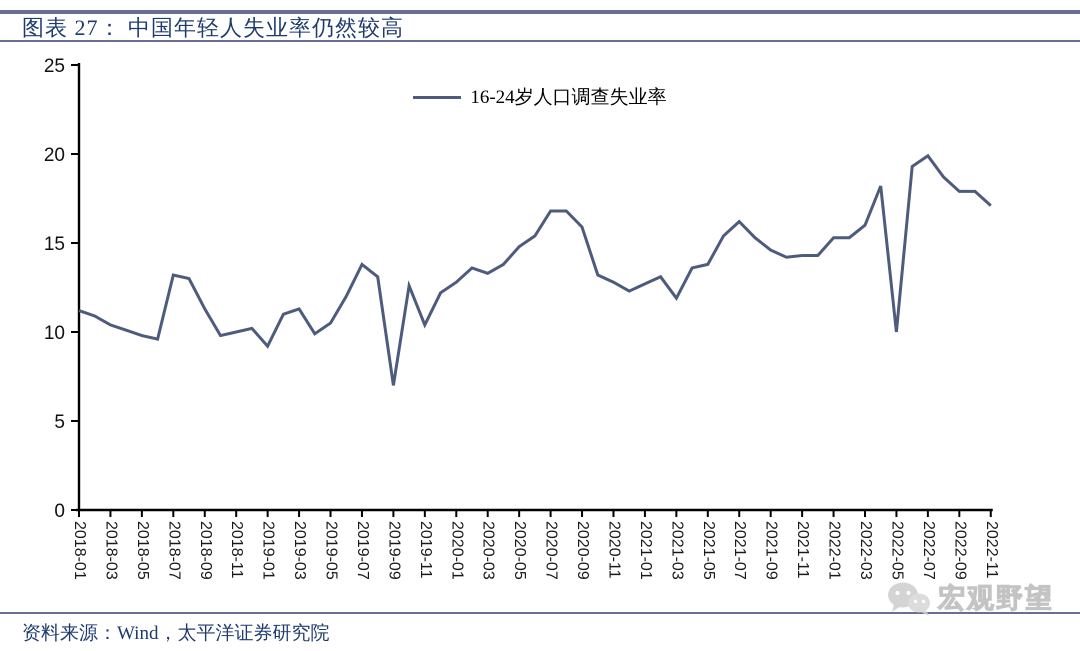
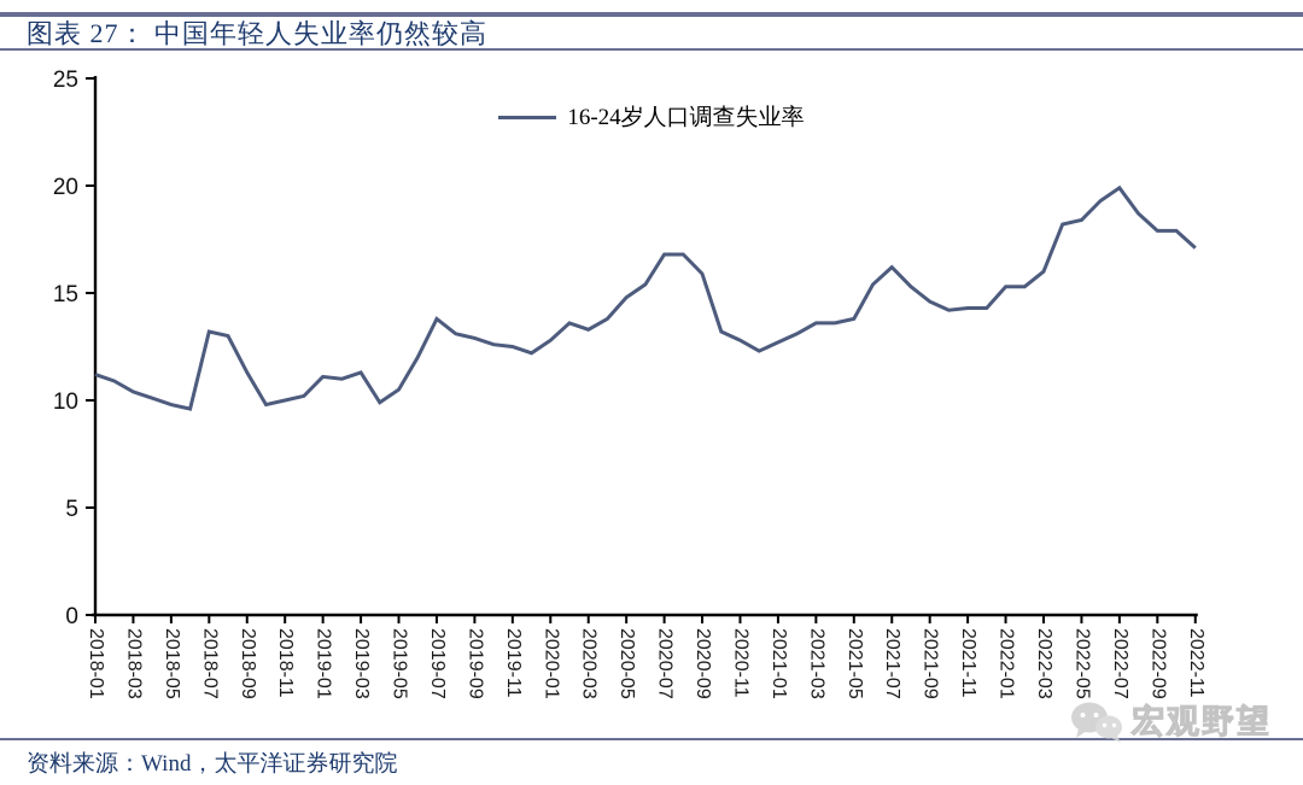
2019-01: 9.2 -> 11.1
2019-09: 7.0 -> 12.9
2019-11: 10.4 -> 12.5
2021-03: 11.9 -> 13.6
2022-05: 10.0 -> 18.4
